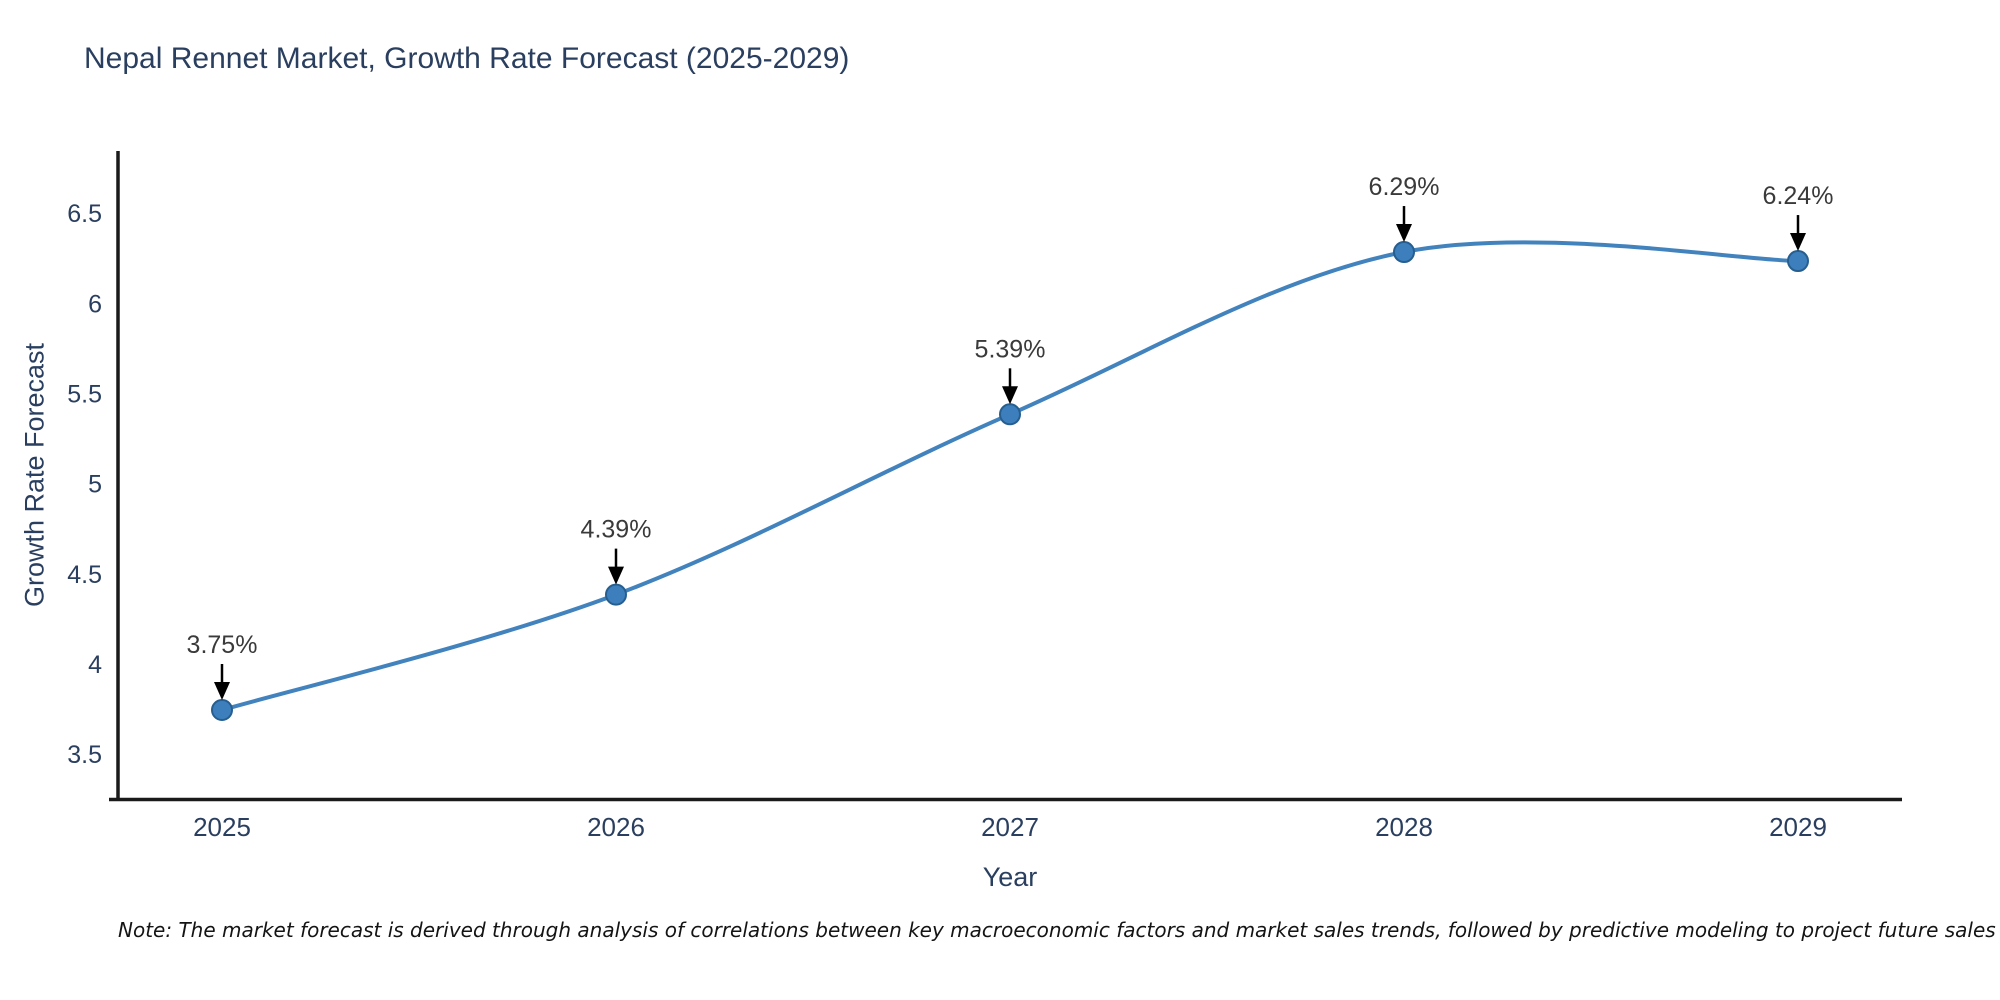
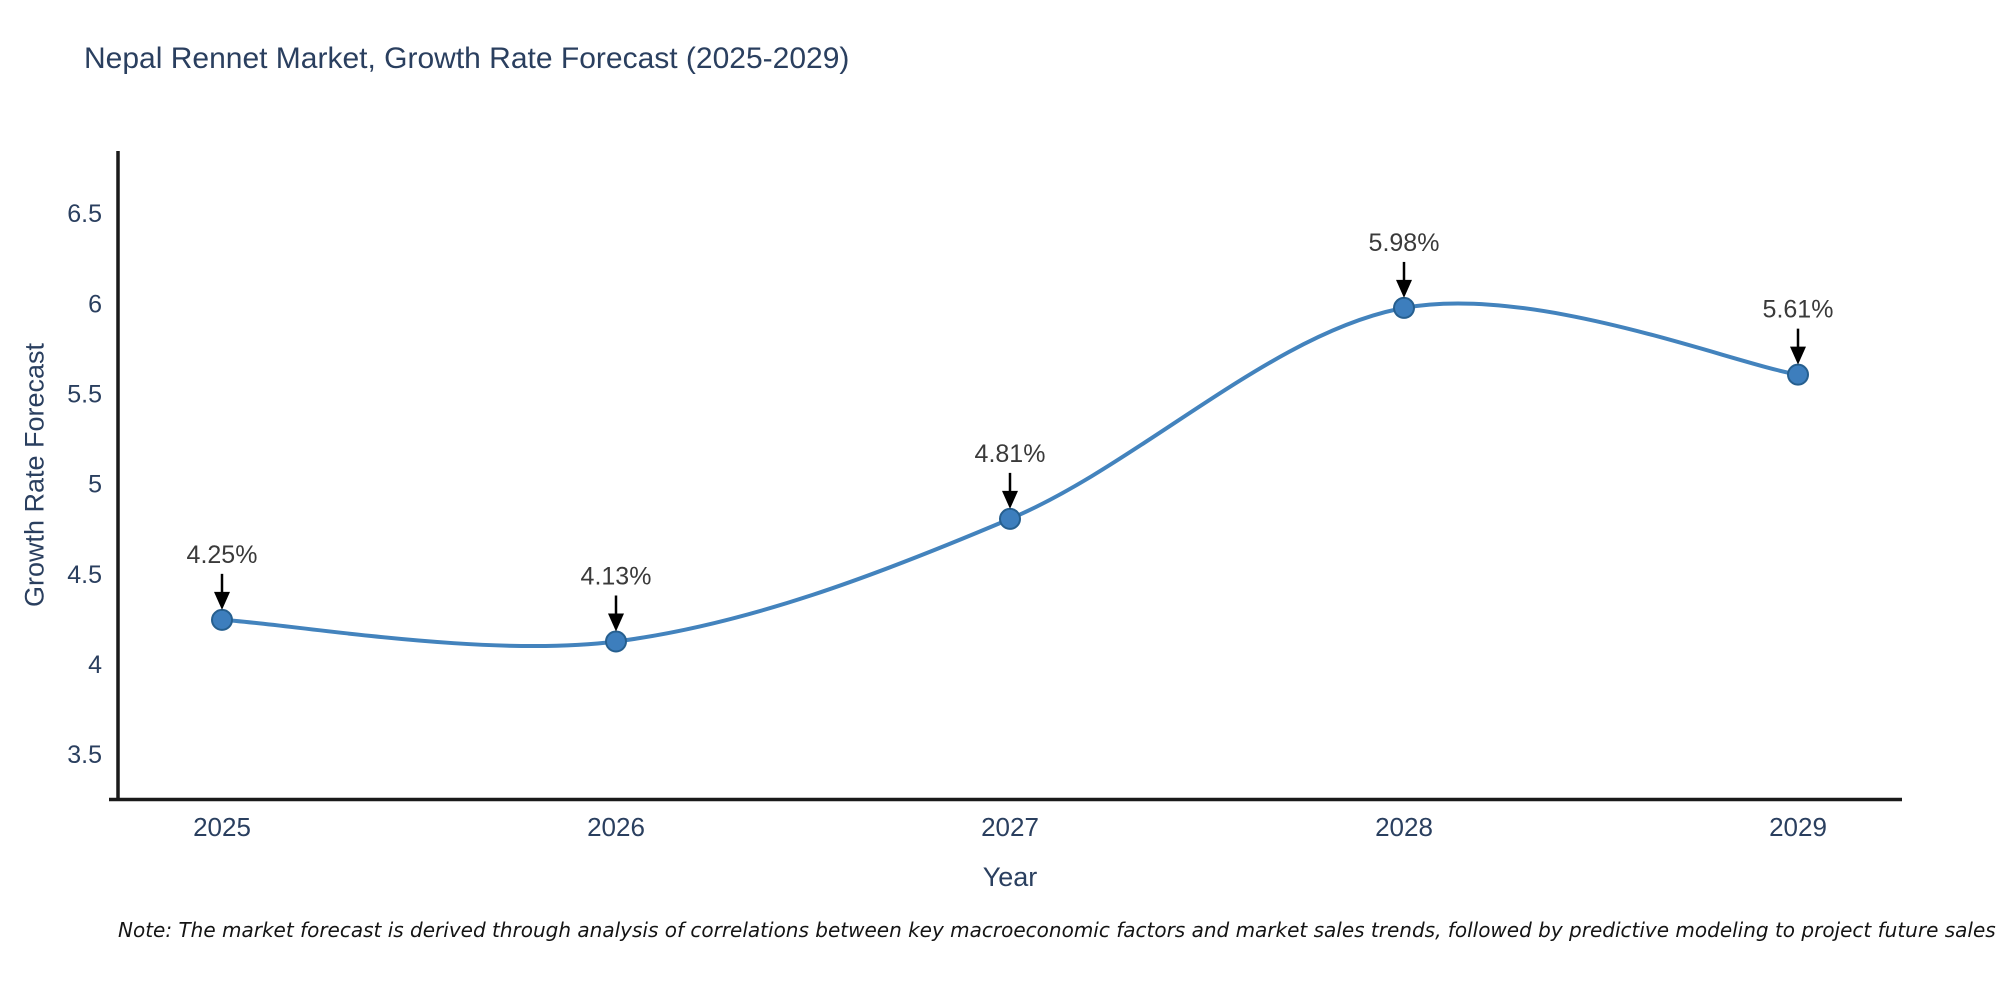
2025: 3.75% -> 4.25%
2026: 4.39% -> 4.13%
2027: 5.39% -> 4.81%
2028: 6.29% -> 5.98%
2029: 6.24% -> 5.61%
